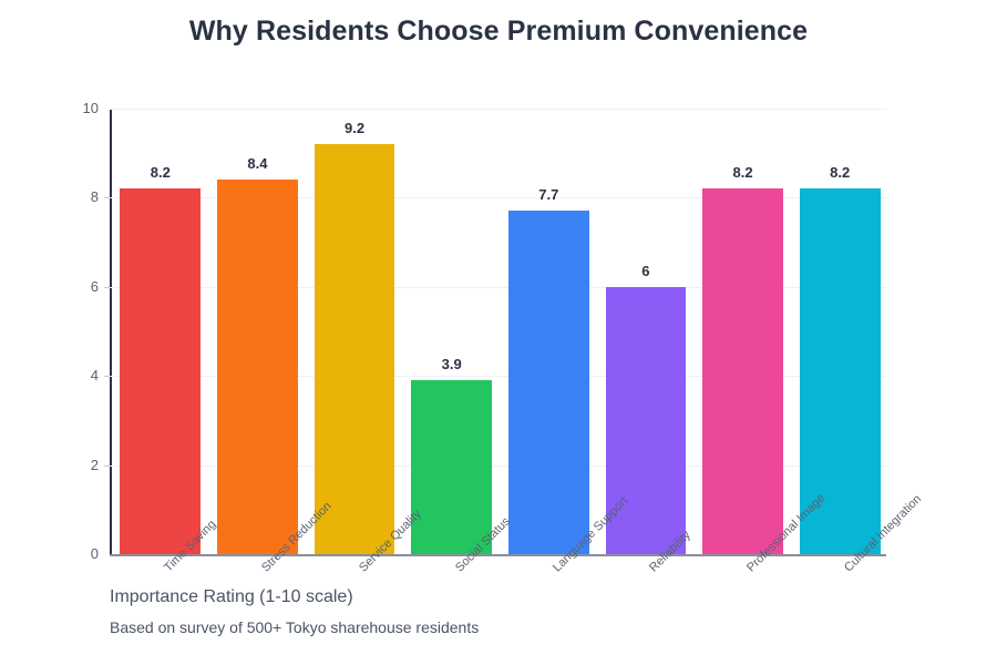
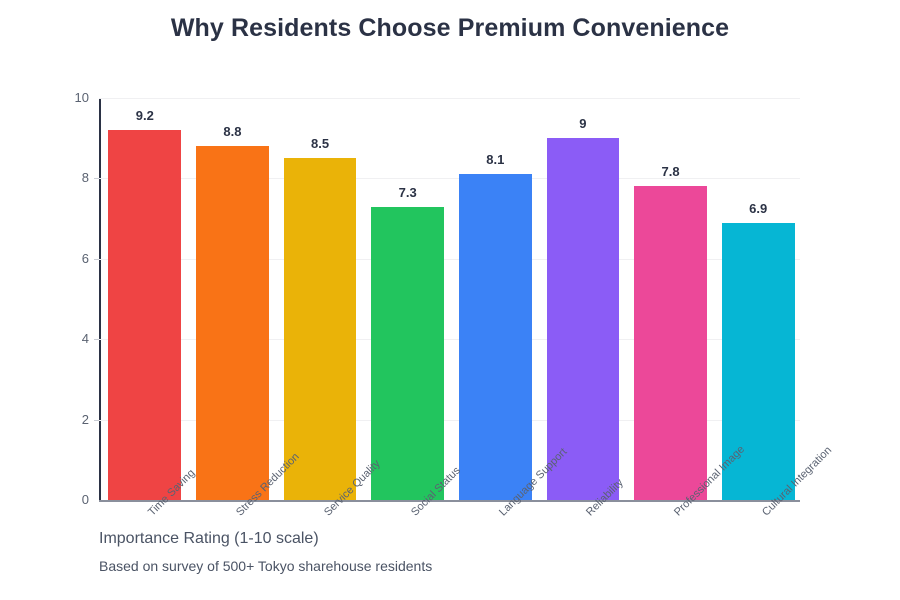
Time Saving: 8.2 -> 9.2
Stress Reduction: 8.4 -> 8.8
Service Quality: 9.2 -> 8.5
Social Status: 3.9 -> 7.3
Language Support: 7.7 -> 8.1
Reliability: 6 -> 9
Professional Image: 8.2 -> 7.8
Cultural Integration: 8.2 -> 6.9
